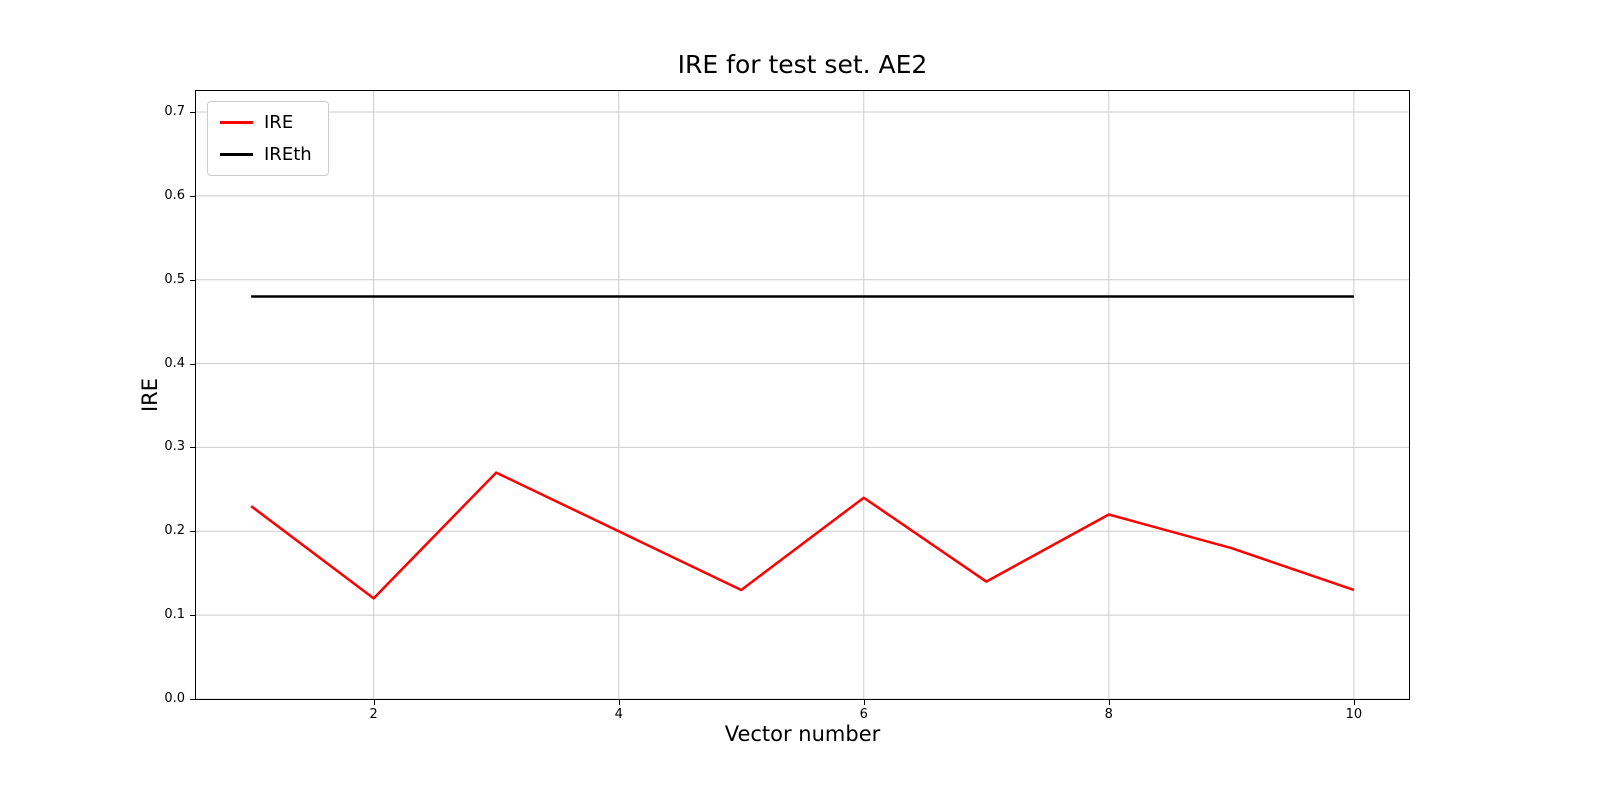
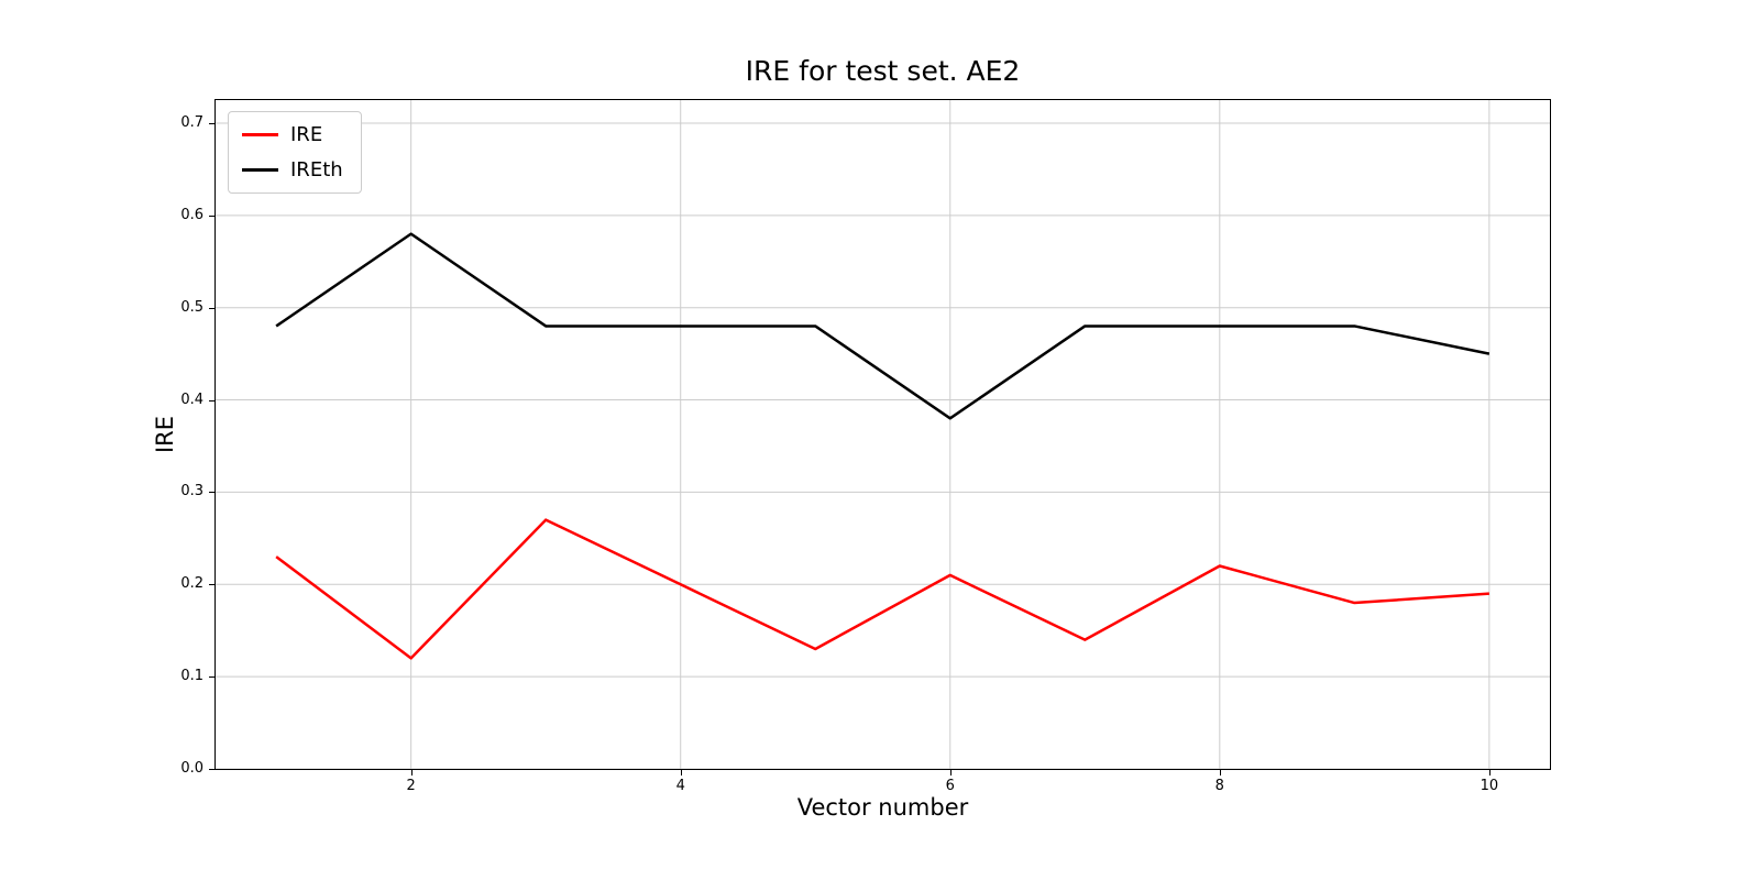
IREth/2: 0.48 -> 0.58
IRE/6: 0.24 -> 0.21
IREth/6: 0.48 -> 0.38
IRE/10: 0.13 -> 0.19
IREth/10: 0.48 -> 0.45
